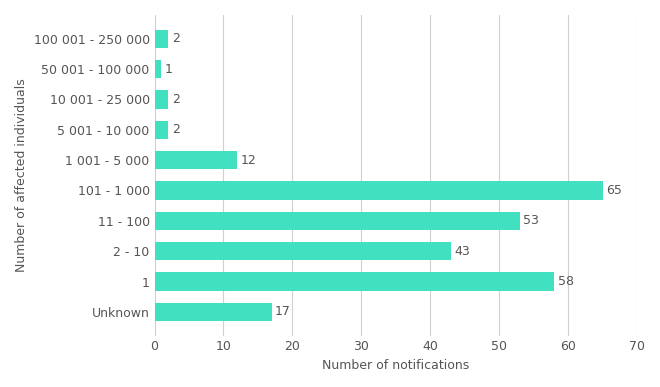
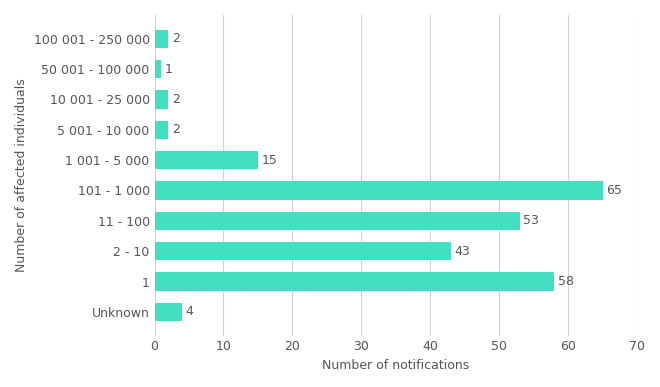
1 001 - 5 000: 12 -> 15
Unknown: 17 -> 4
